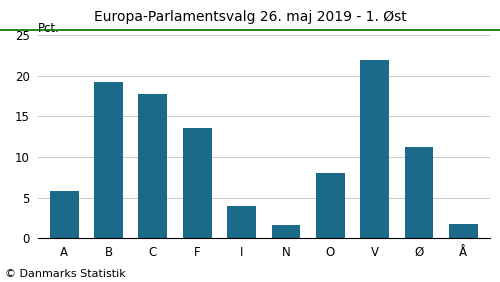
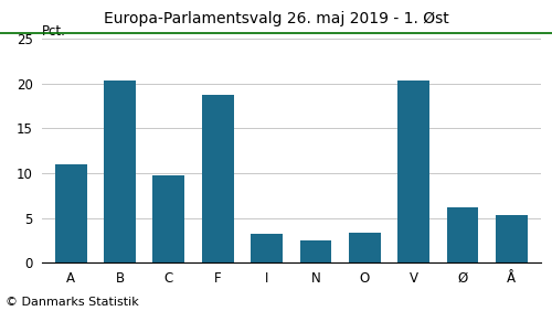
A: 5.8 -> 11.0
B: 19.2 -> 20.4
C: 17.8 -> 9.8
F: 13.6 -> 18.8
I: 4.0 -> 3.2
N: 1.6 -> 2.5
O: 8.0 -> 3.3
V: 22.0 -> 20.4
Ø: 11.2 -> 6.2
Å: 1.8 -> 5.3
